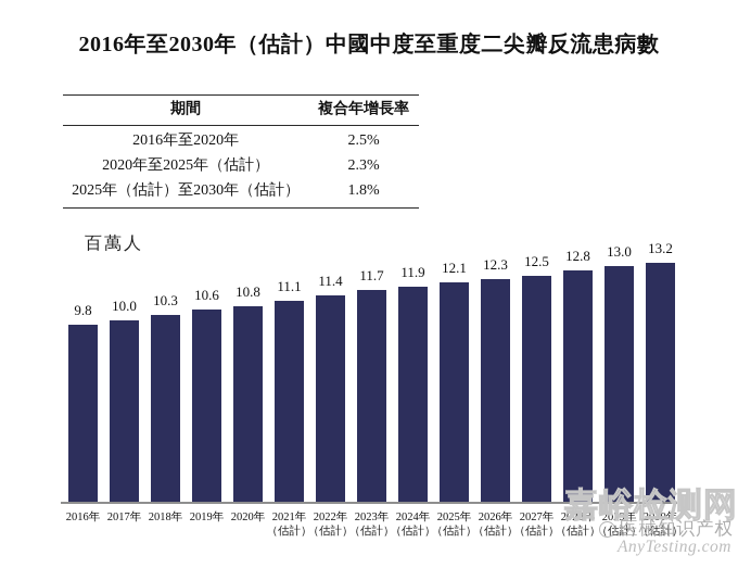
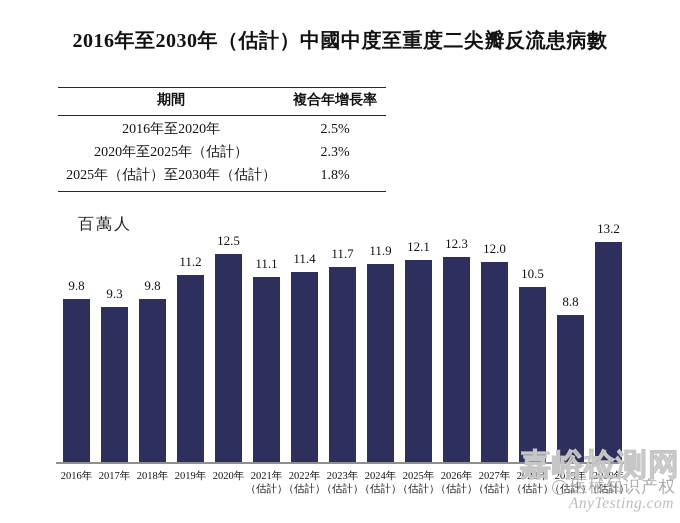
2017年: 10.0 -> 9.3
2018年: 10.3 -> 9.8
2019年: 10.6 -> 11.2
2020年: 10.8 -> 12.5
2027年: 12.5 -> 12.0
2028年: 12.8 -> 10.5
2029年: 13.0 -> 8.8
